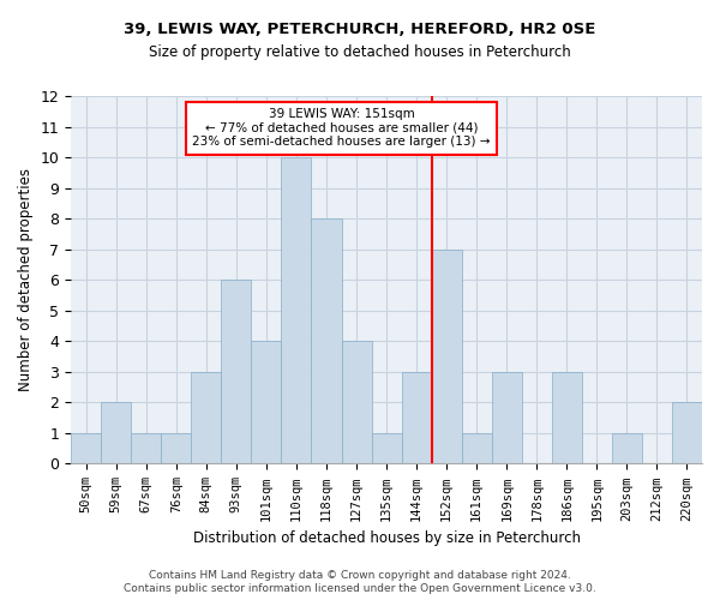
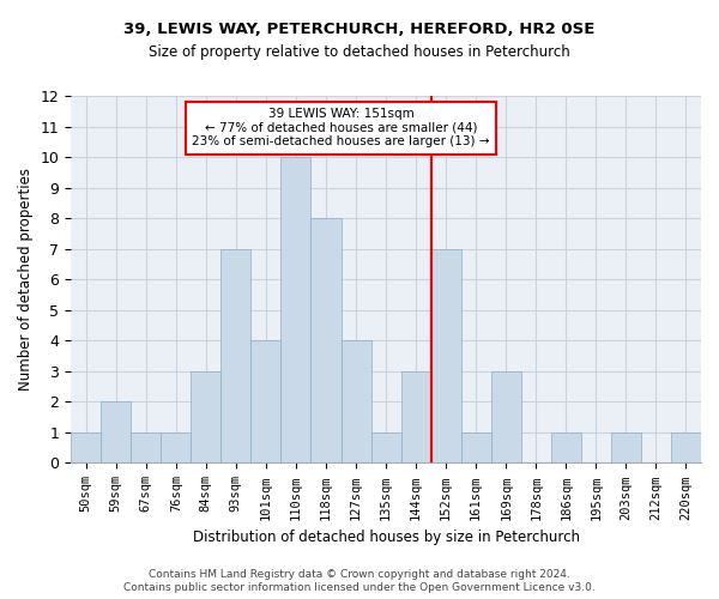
93sqm: 6 -> 7
186sqm: 3 -> 1
220sqm: 2 -> 1
